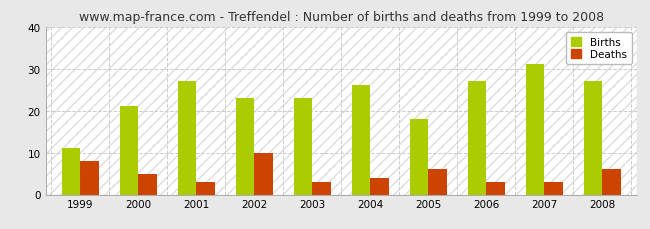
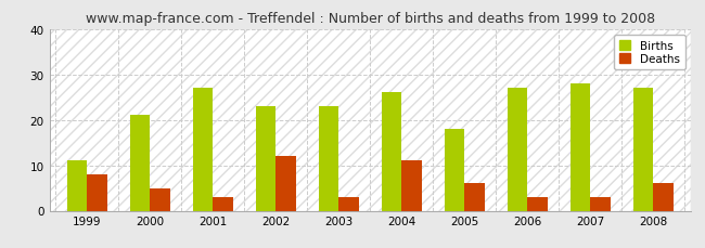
Deaths/2002: 10 -> 12
Deaths/2004: 4 -> 11
Births/2007: 31 -> 28
